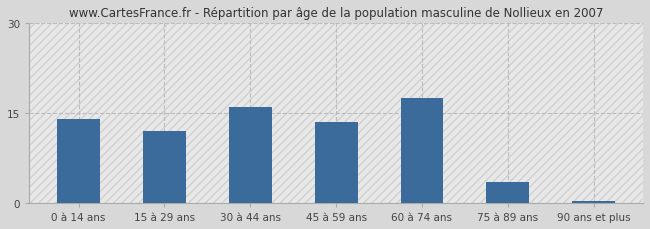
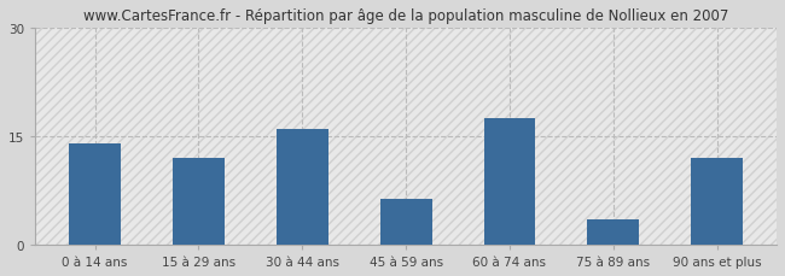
45 à 59 ans: 13.5 -> 6.4
90 ans et plus: 0.3 -> 12.0
